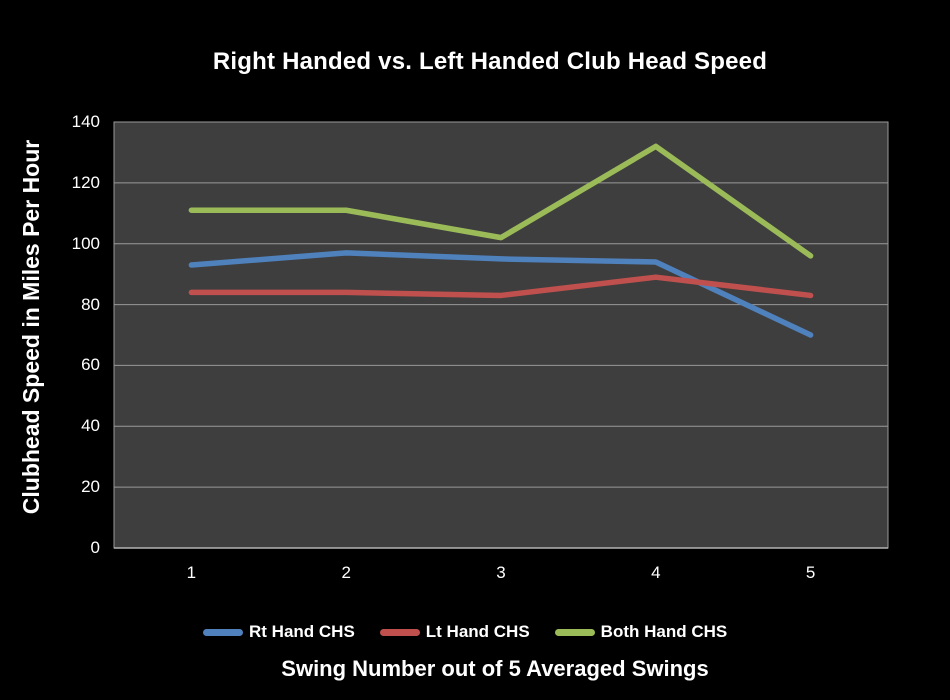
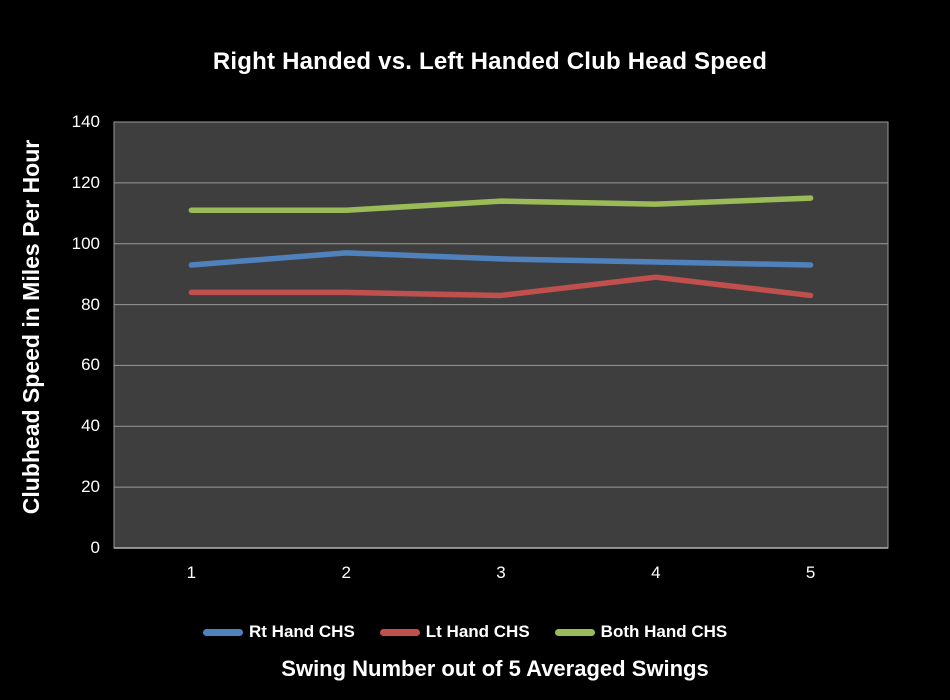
Both Hand CHS/3: 102 -> 114
Both Hand CHS/4: 132 -> 113
Rt Hand CHS/5: 70 -> 93
Both Hand CHS/5: 96 -> 115
